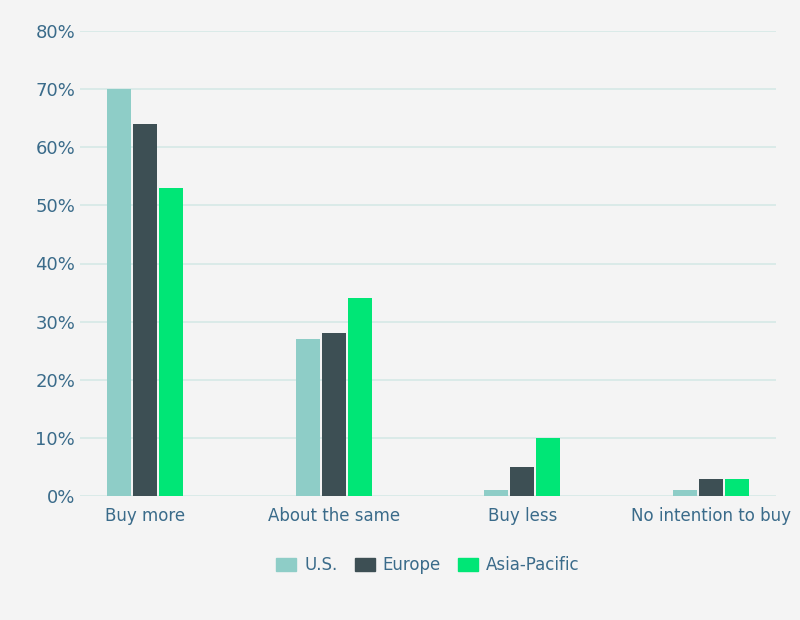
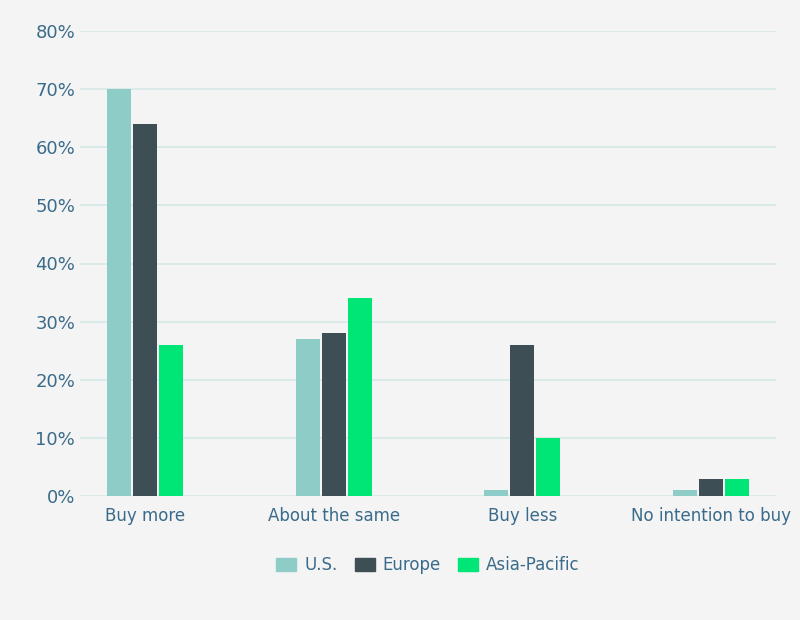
Asia-Pacific/Buy more: 53% -> 26%
Europe/Buy less: 5% -> 26%
